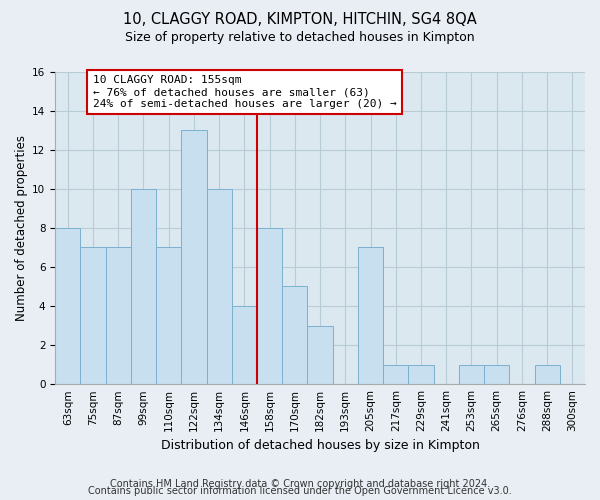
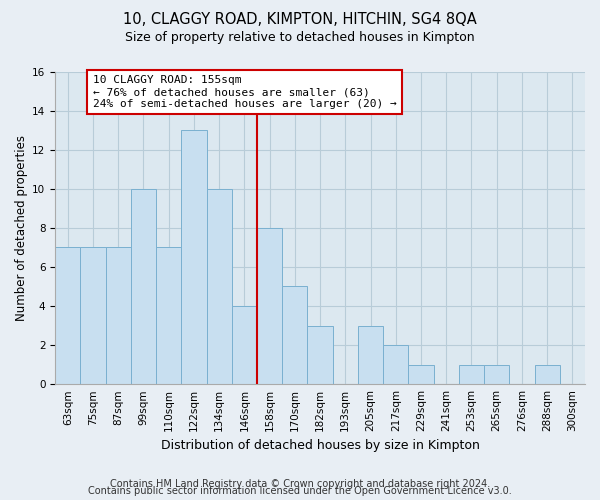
63sqm: 8 -> 7
205sqm: 7 -> 3
217sqm: 1 -> 2
